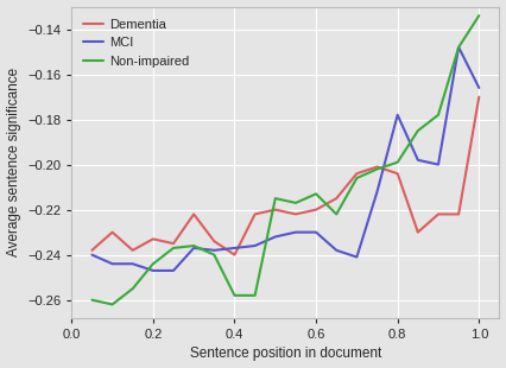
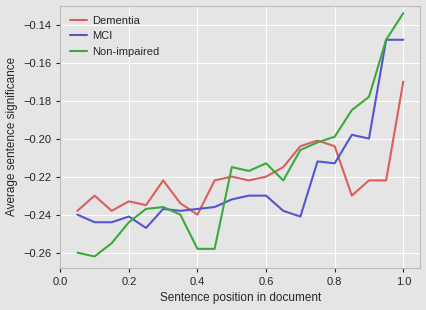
MCI/0.2: -0.247 -> -0.241
MCI/0.8: -0.178 -> -0.213
MCI/1.0: -0.166 -> -0.148
